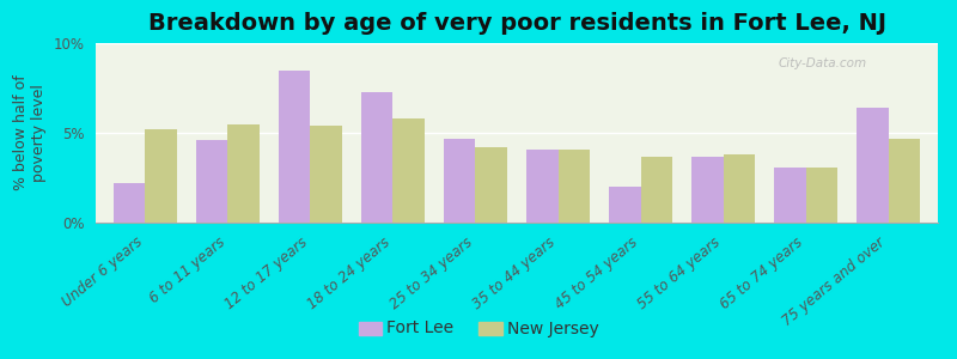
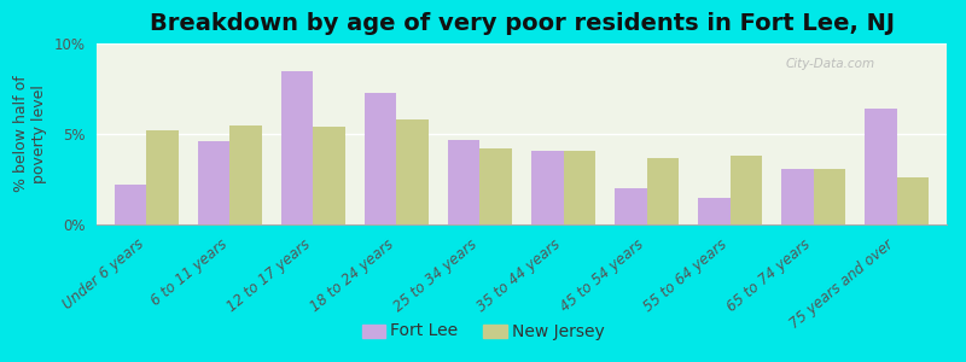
Fort Lee/55 to 64 years: 3.7% -> 1.5%
New Jersey/75 years and over: 4.7% -> 2.6%
